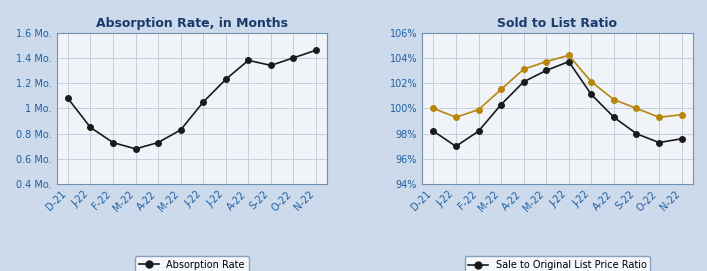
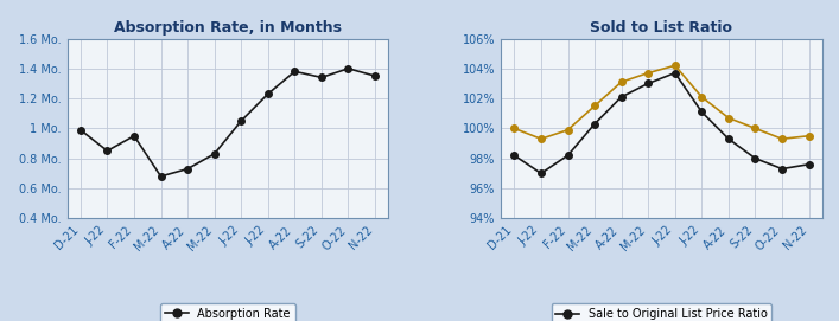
Absorption Rate, in Months/D-21: 1.08 Mo. -> 0.99 Mo.
Absorption Rate, in Months/F-22: 0.73 Mo. -> 0.95 Mo.
Absorption Rate, in Months/N-22: 1.46 Mo. -> 1.35 Mo.
